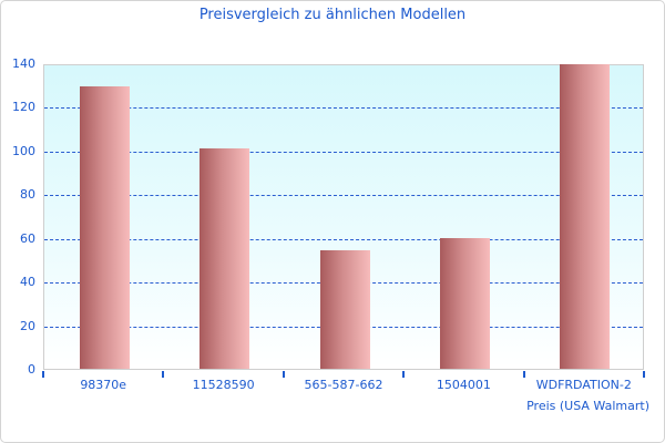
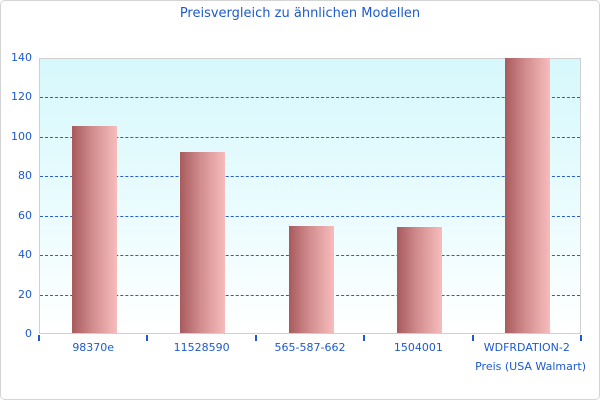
98370e: 130 -> 105
11528590: 101 -> 92
1504001: 60 -> 54
